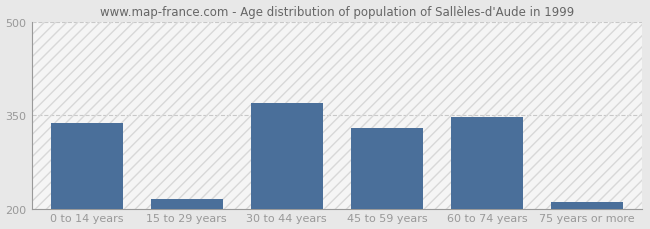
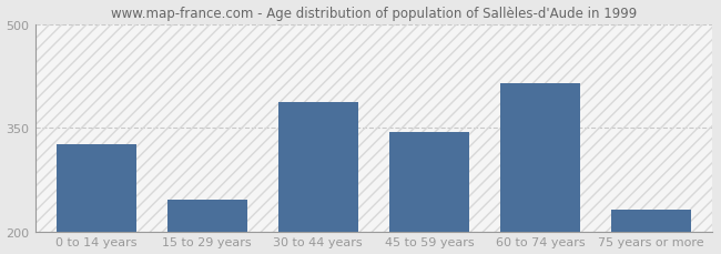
0 to 14 years: 338 -> 326
15 to 29 years: 216 -> 246
30 to 44 years: 370 -> 388
45 to 59 years: 330 -> 344
60 to 74 years: 347 -> 414
75 years or more: 212 -> 232
